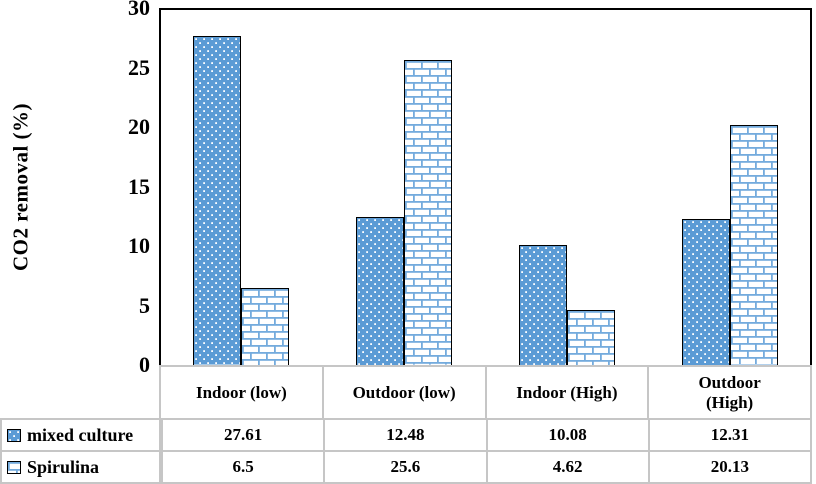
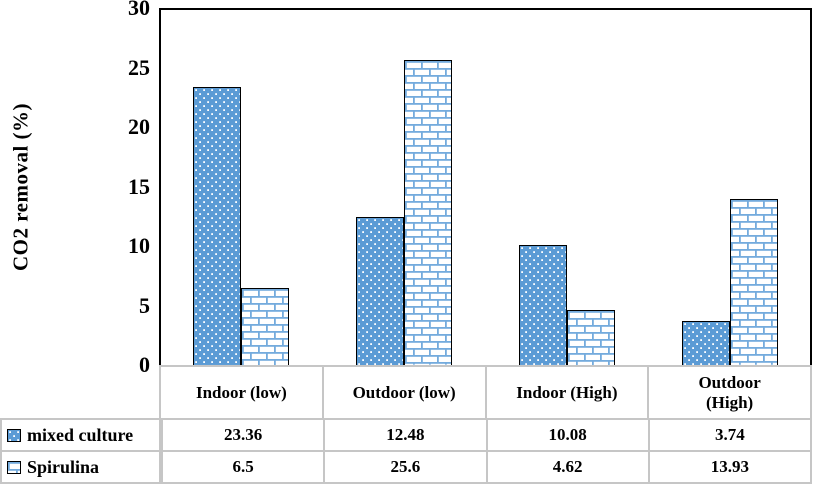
mixed culture/Indoor (low): 27.61 -> 23.36
mixed culture/Outdoor (High): 12.31 -> 3.74
Spirulina/Outdoor (High): 20.13 -> 13.93
